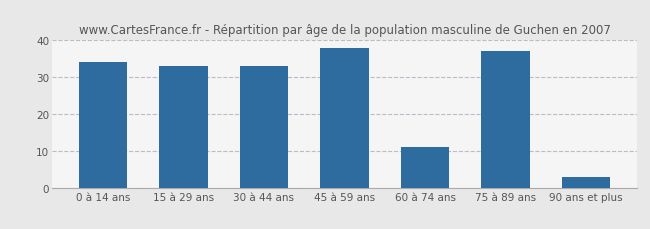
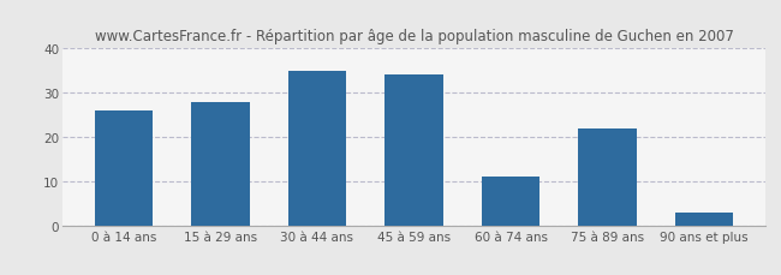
0 à 14 ans: 34 -> 26
15 à 29 ans: 33 -> 28
30 à 44 ans: 33 -> 35
45 à 59 ans: 38 -> 34
75 à 89 ans: 37 -> 22
